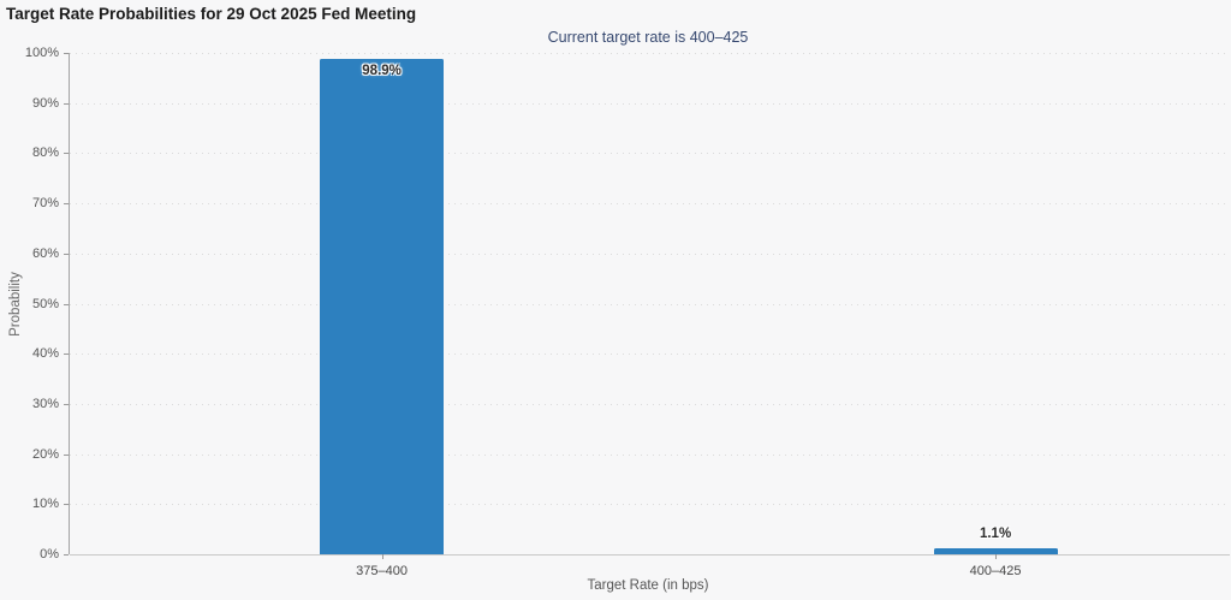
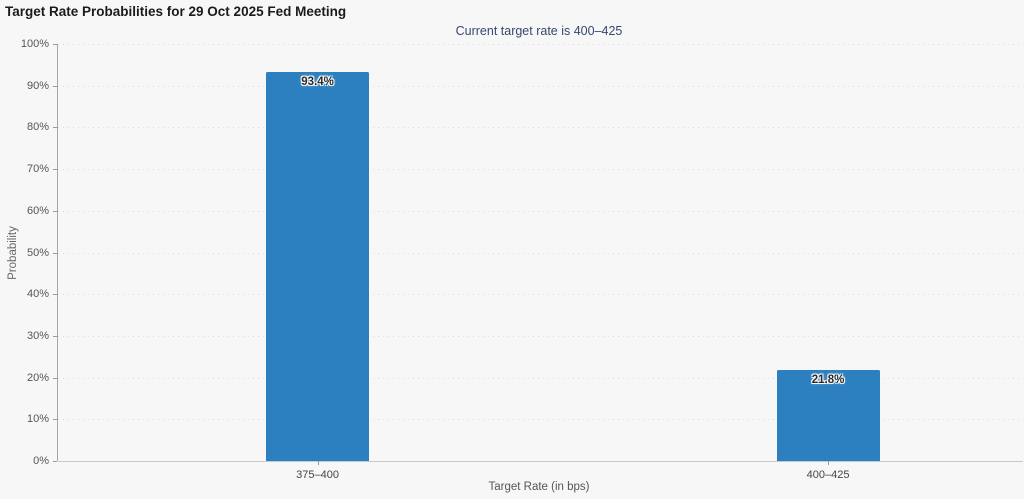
375–400: 98.9% -> 93.4%
400–425: 1.1% -> 21.8%
